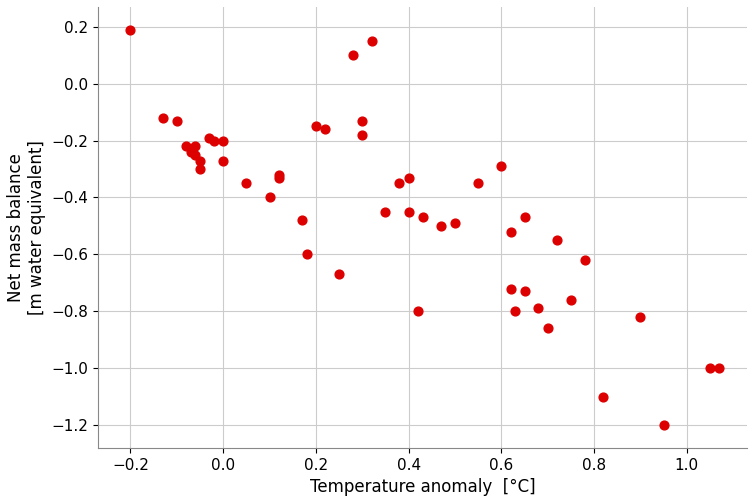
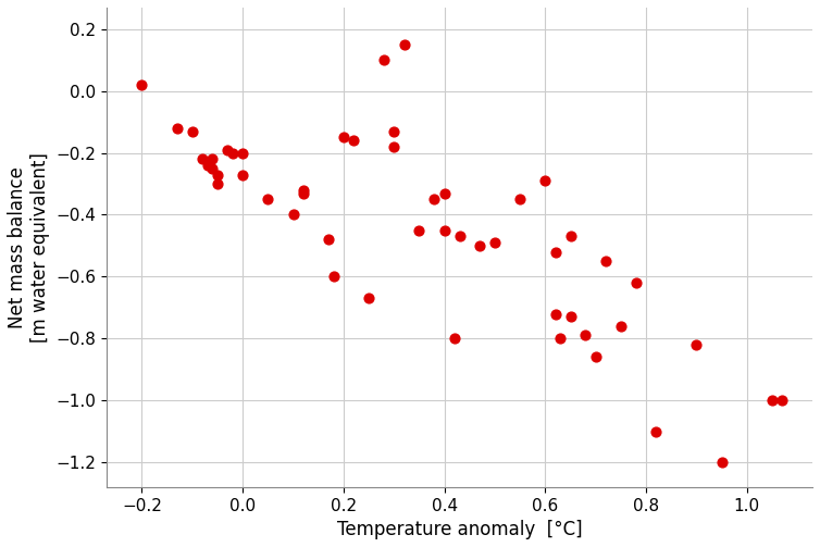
−0.2: 0.19 -> 0.02
